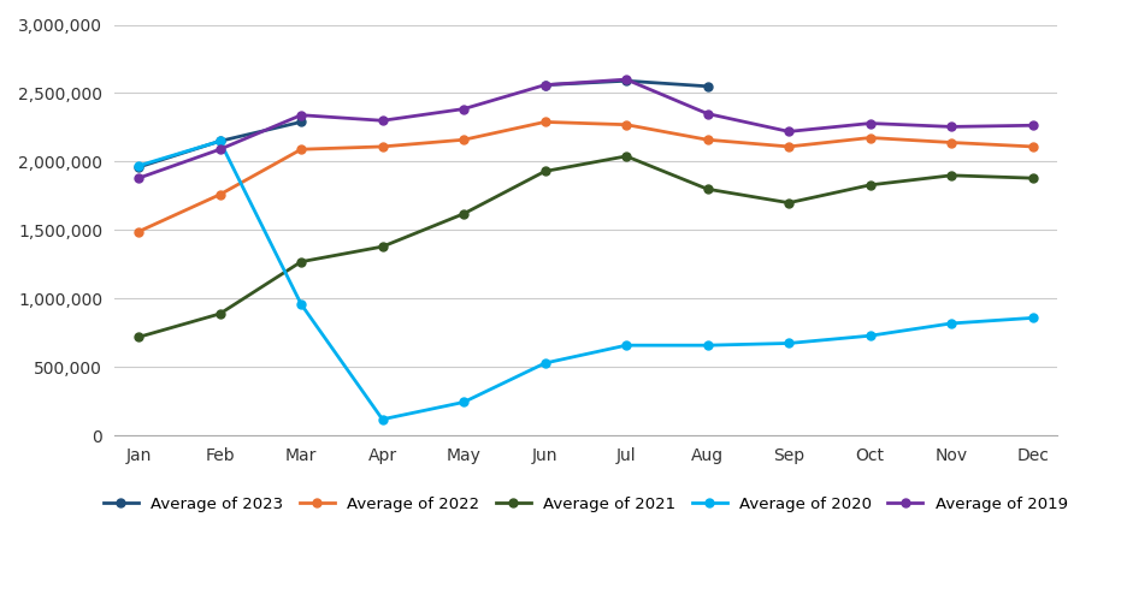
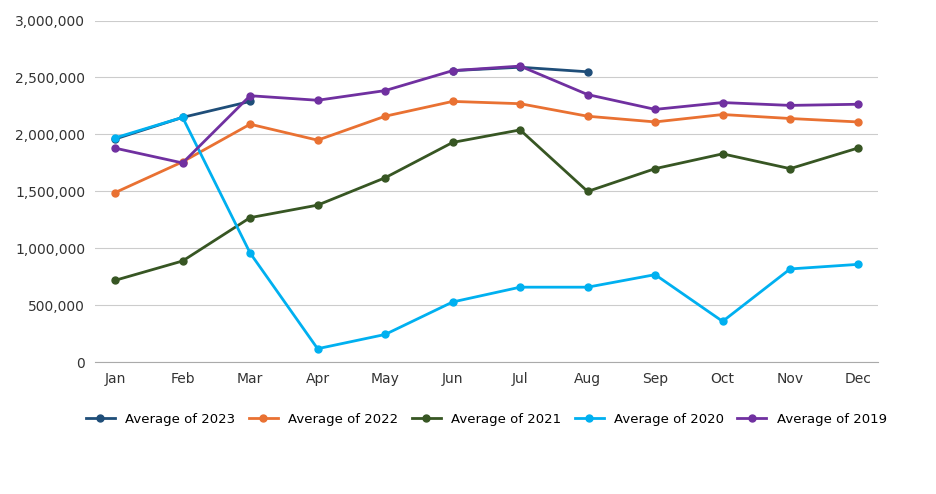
Average of 2019/Feb: 2,090,000 -> 1,750,000
Average of 2022/Apr: 2,110,000 -> 1,950,000
Average of 2021/Aug: 1,800,000 -> 1,500,000
Average of 2020/Sep: 680,000 -> 770,000
Average of 2020/Oct: 730,000 -> 360,000
Average of 2021/Nov: 1,900,000 -> 1,700,000
